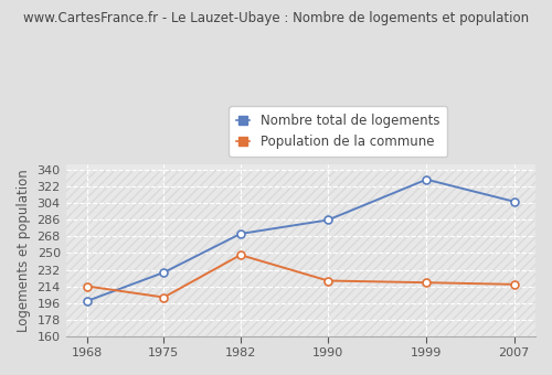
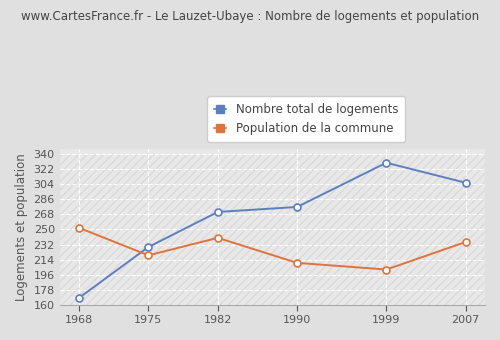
Nombre total de logements/1968: 198 -> 168
Population de la commune/1968: 214 -> 252
Population de la commune/1975: 202 -> 219
Population de la commune/1982: 248 -> 240
Nombre total de logements/1990: 286 -> 277
Population de la commune/1990: 220 -> 210
Population de la commune/1999: 218 -> 202
Population de la commune/2007: 216 -> 235
